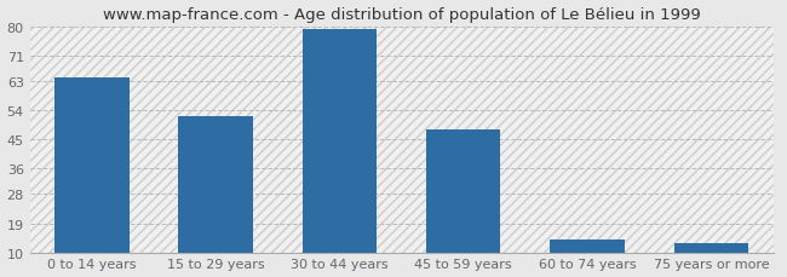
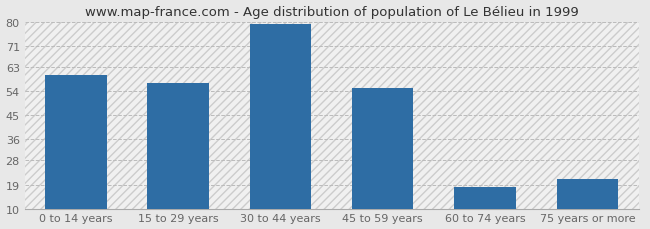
0 to 14 years: 64 -> 60
15 to 29 years: 52 -> 57
45 to 59 years: 48 -> 55
60 to 74 years: 14 -> 18
75 years or more: 13 -> 21
